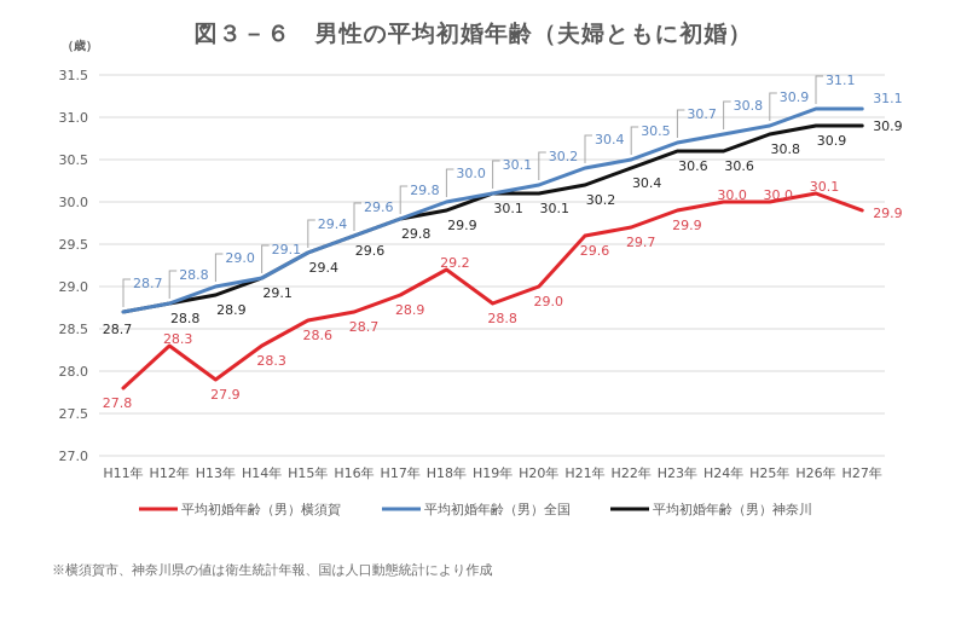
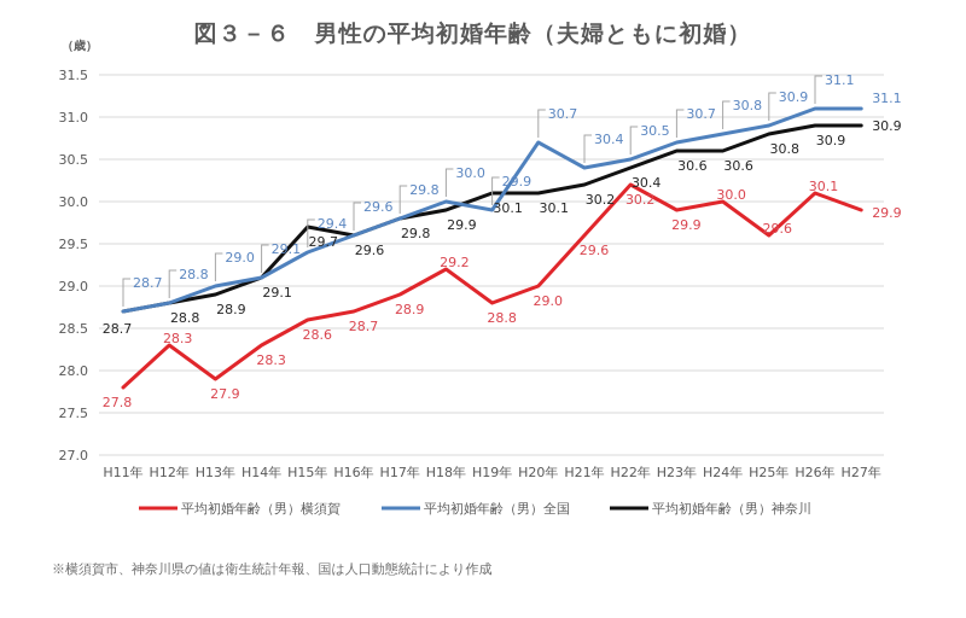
平均初婚年齢（男）神奈川/H15年: 29.4 -> 29.7
平均初婚年齢（男）全国/H19年: 30.1 -> 29.9
平均初婚年齢（男）全国/H20年: 30.2 -> 30.7
平均初婚年齢（男）横須賀/H22年: 29.7 -> 30.2
平均初婚年齢（男）横須賀/H25年: 30.0 -> 29.6
